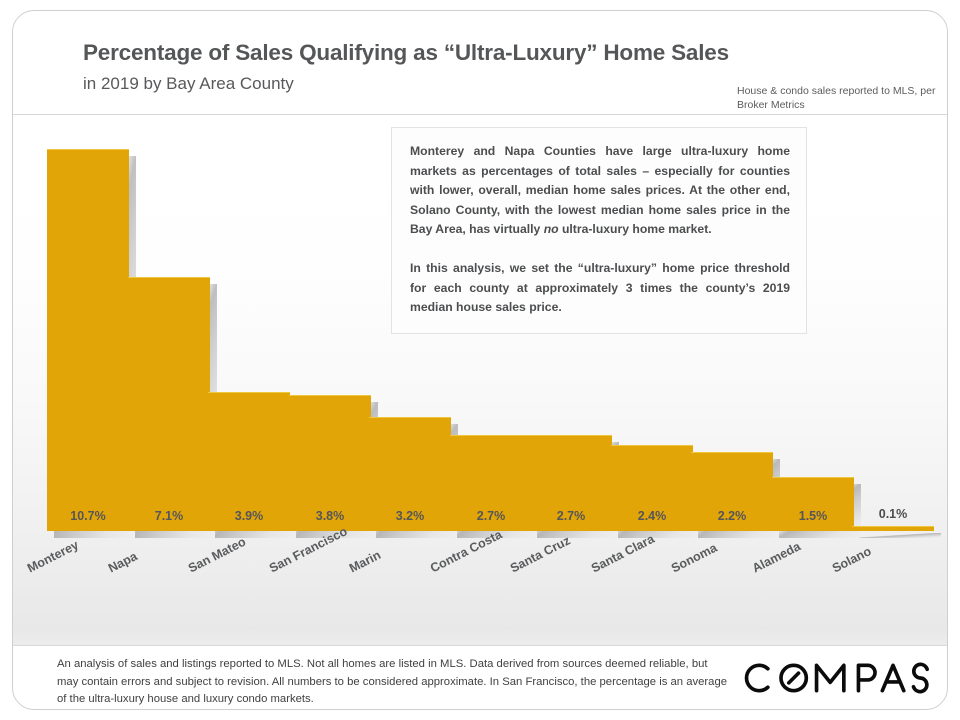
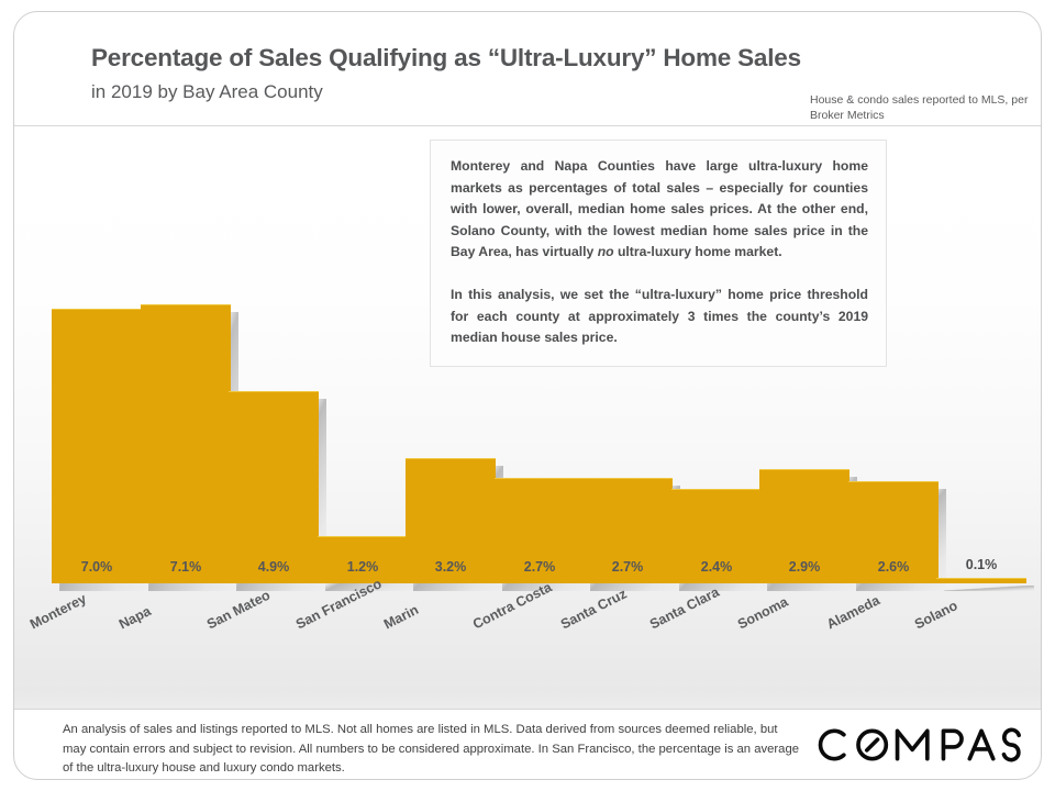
Monterey: 10.7% -> 7.0%
San Mateo: 3.9% -> 4.9%
San Francisco: 3.8% -> 1.2%
Sonoma: 2.2% -> 2.9%
Alameda: 1.5% -> 2.6%
